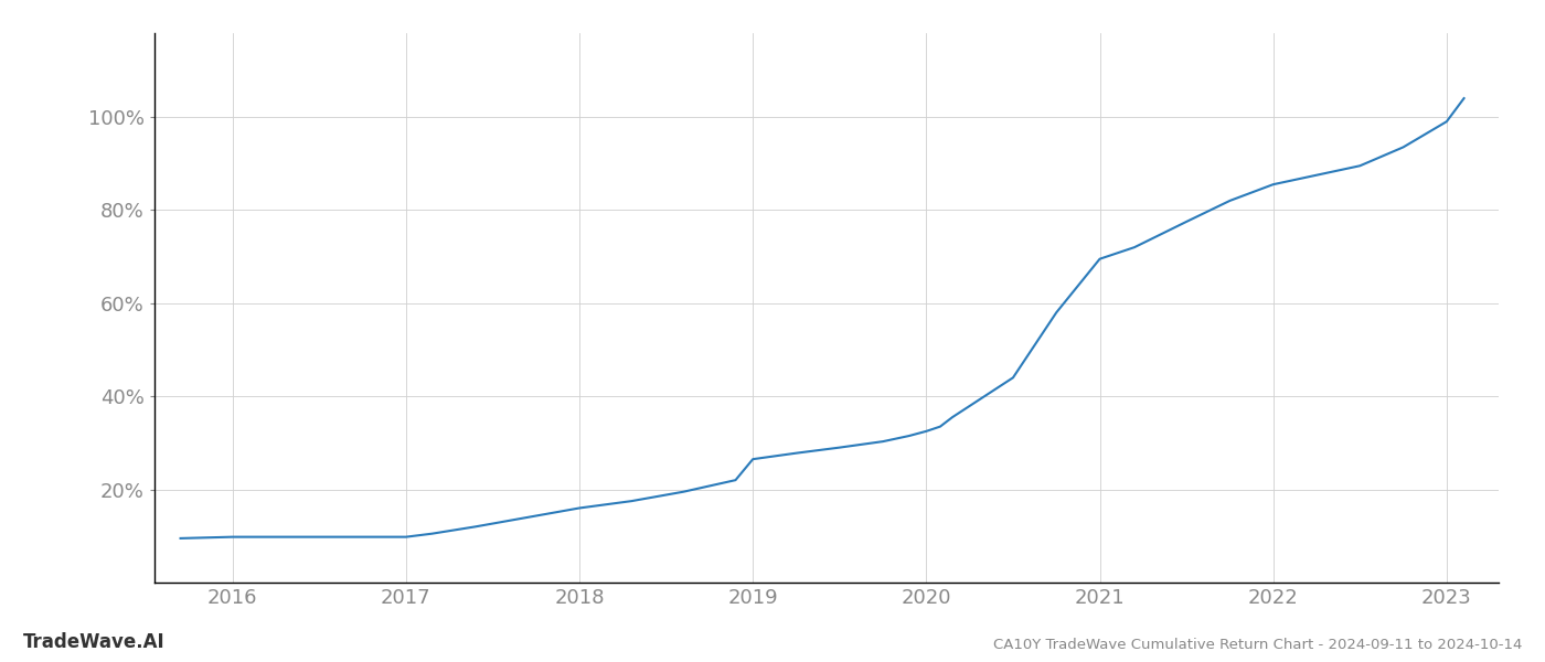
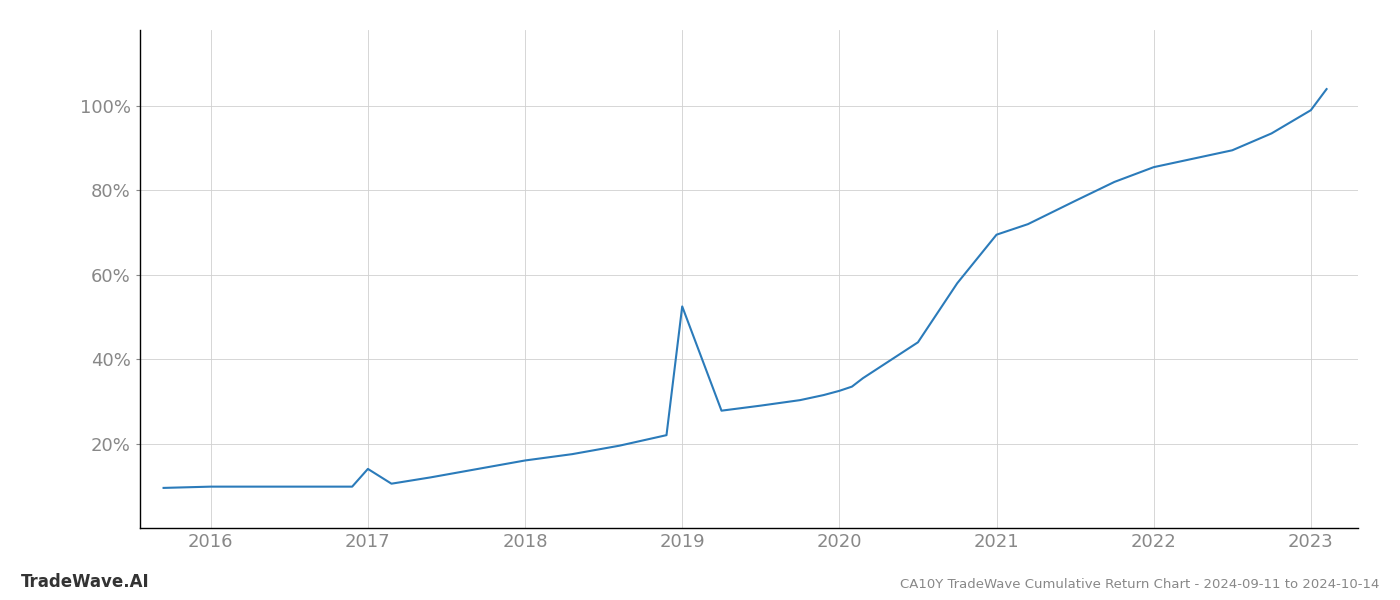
2017: 9.8% -> 14.0%
2019: 26.5% -> 52.5%
